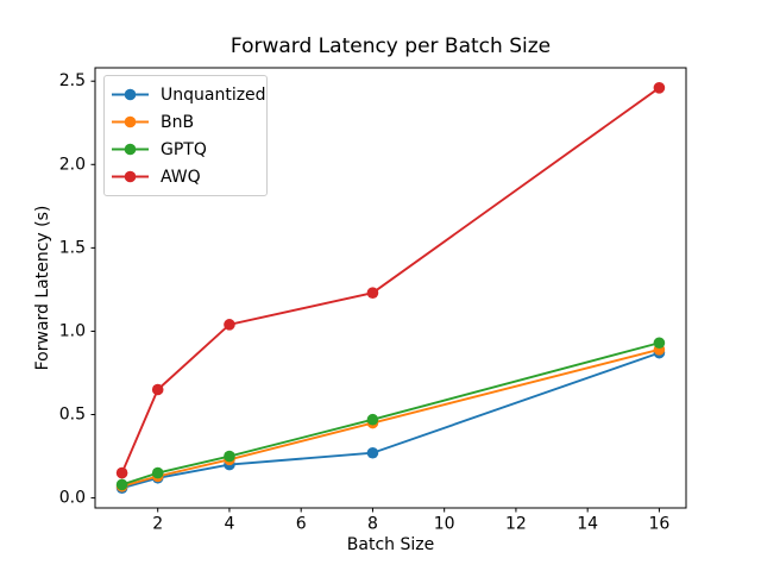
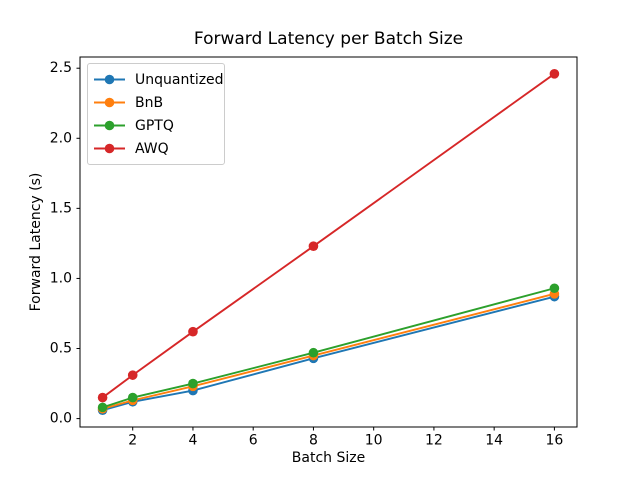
AWQ/2: 0.65 -> 0.31
AWQ/4: 1.04 -> 0.62
Unquantized/8: 0.27 -> 0.43
